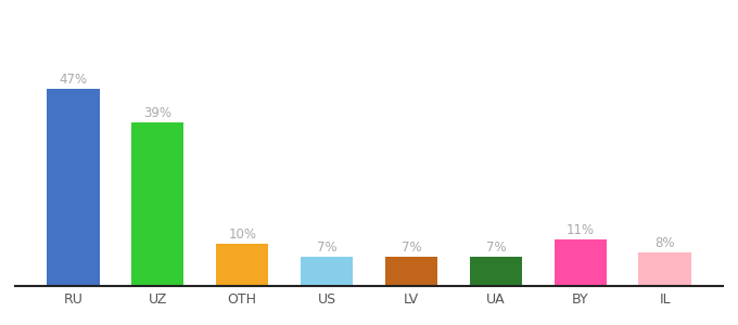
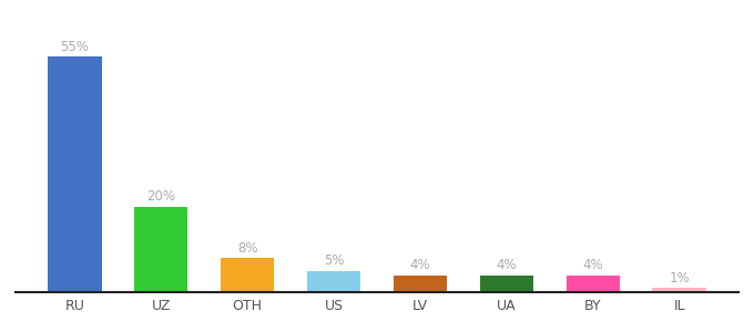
RU: 47% -> 55%
UZ: 39% -> 20%
OTH: 10% -> 8%
US: 7% -> 5%
LV: 7% -> 4%
UA: 7% -> 4%
BY: 11% -> 4%
IL: 8% -> 1%
